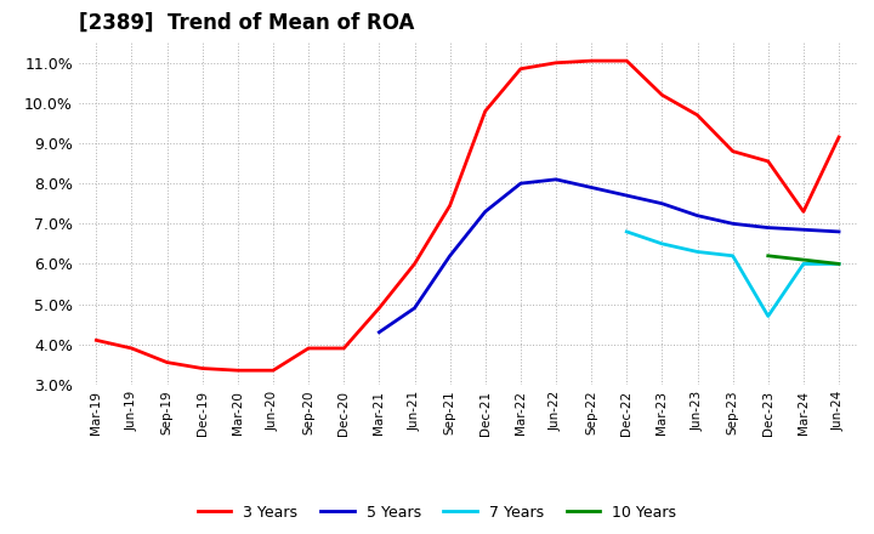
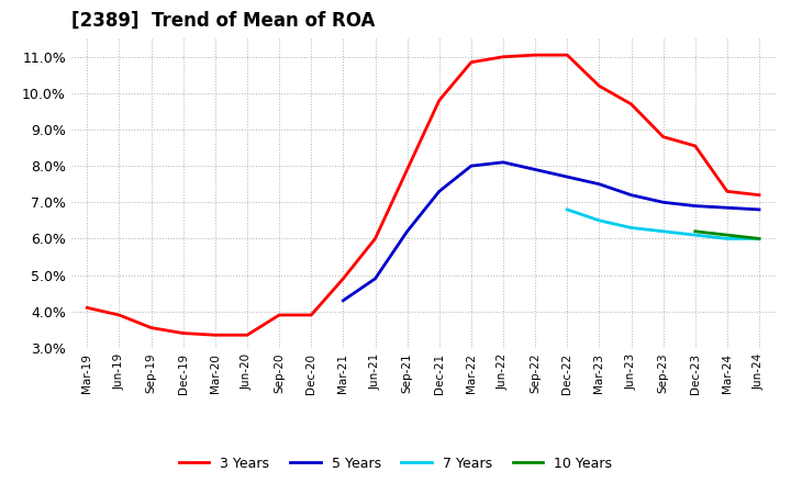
3 Years/Sep-21: 7.45% -> 7.90%
7 Years/Dec-23: 4.7% -> 6.1%
3 Years/Jun-24: 9.15% -> 7.20%
